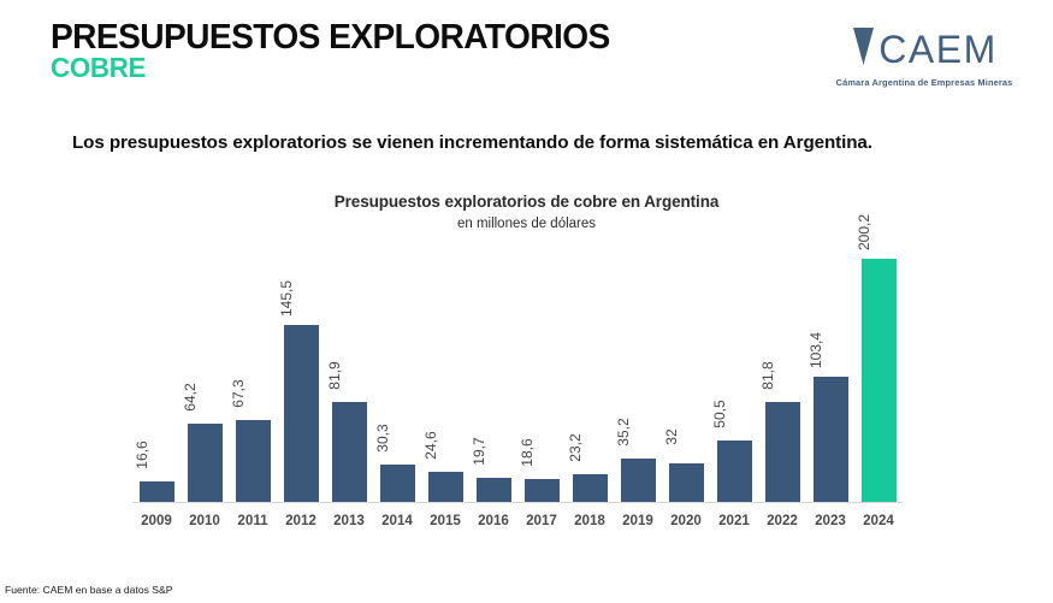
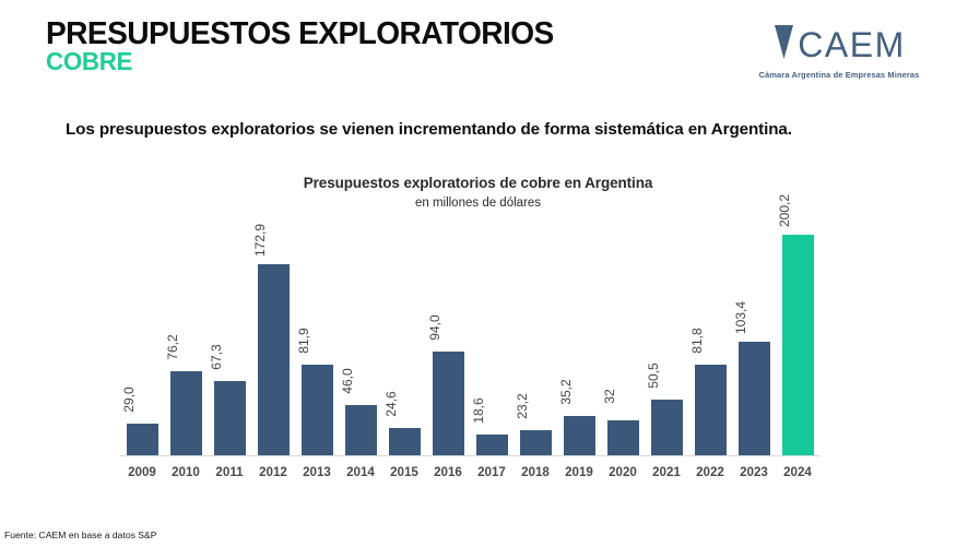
2009: 16,6 -> 29,0
2010: 64,2 -> 76,2
2012: 145,5 -> 172,9
2014: 30,3 -> 46,0
2016: 19,7 -> 94,0
